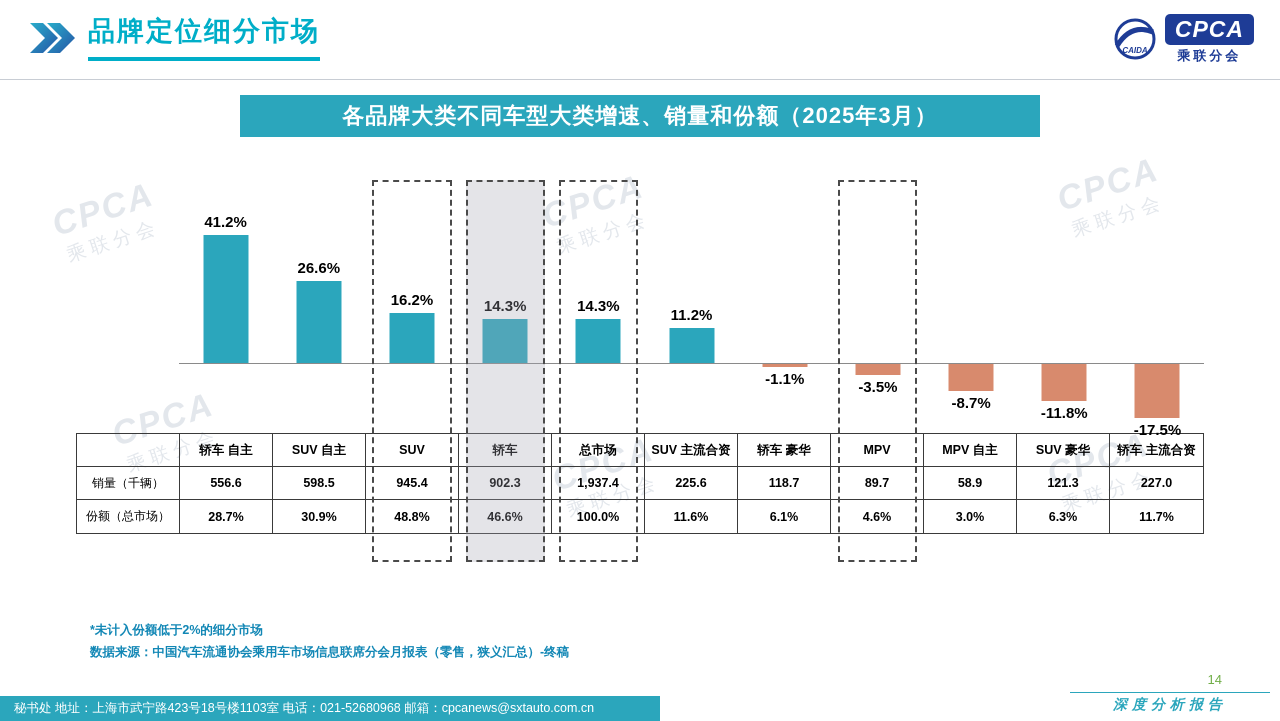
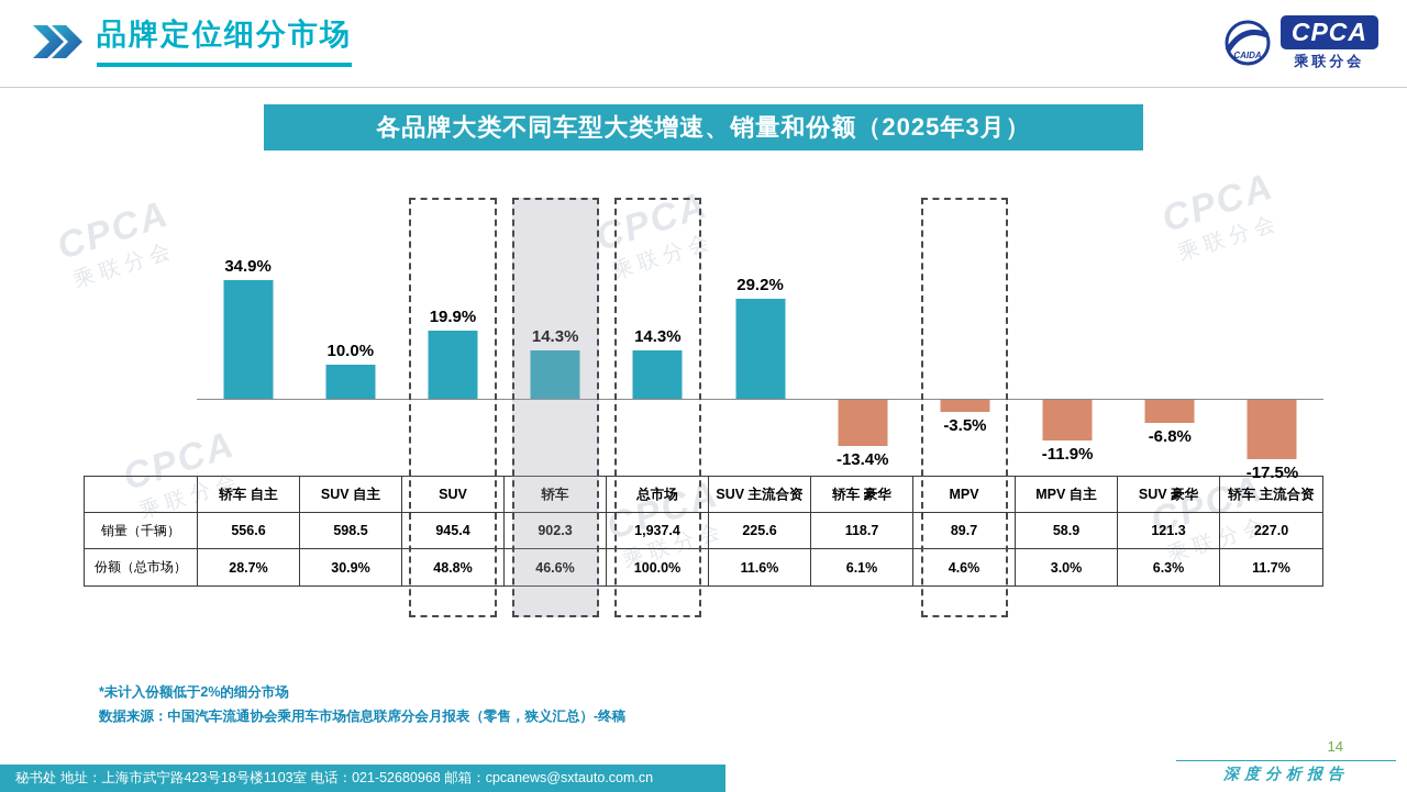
轿车 自主: 41.2% -> 34.9%
SUV 自主: 26.6% -> 10.0%
SUV: 16.2% -> 19.9%
SUV 主流合资: 11.2% -> 29.2%
轿车 豪华: -1.1% -> -13.4%
MPV 自主: -8.7% -> -11.9%
SUV 豪华: -11.8% -> -6.8%
